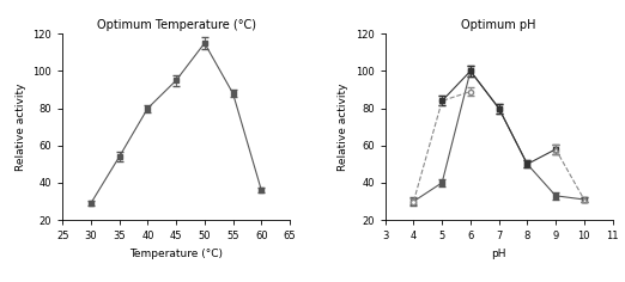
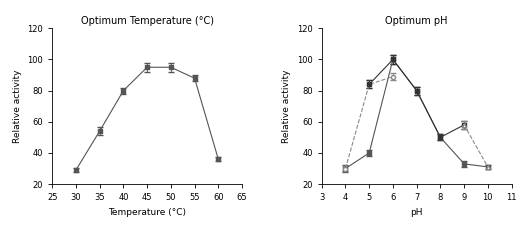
Optimum Temperature (°C)/50: 115 -> 95
